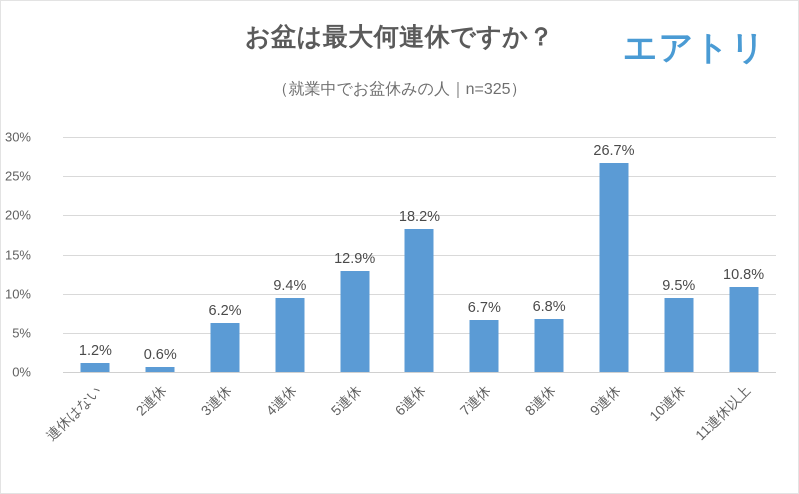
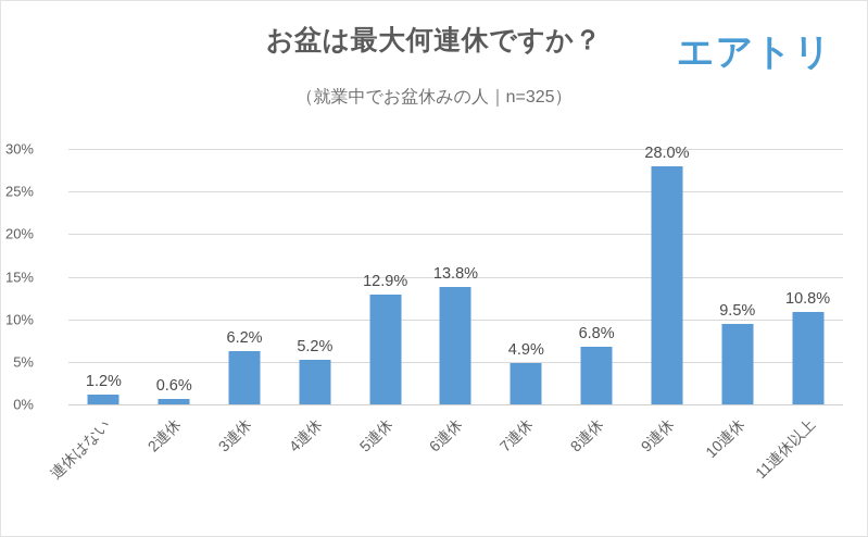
4連休: 9.4% -> 5.2%
6連休: 18.2% -> 13.8%
7連休: 6.7% -> 4.9%
9連休: 26.7% -> 28.0%
